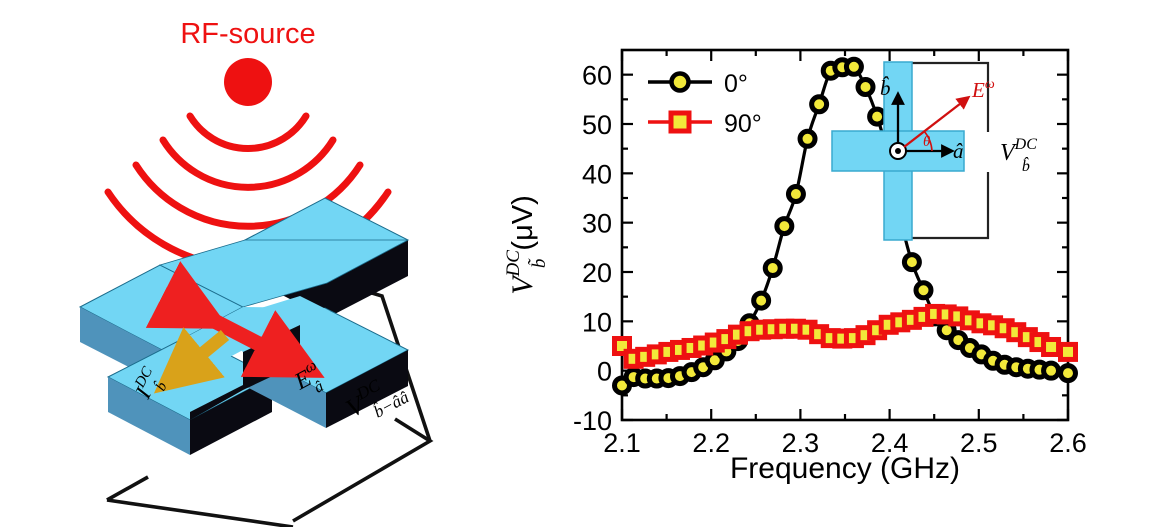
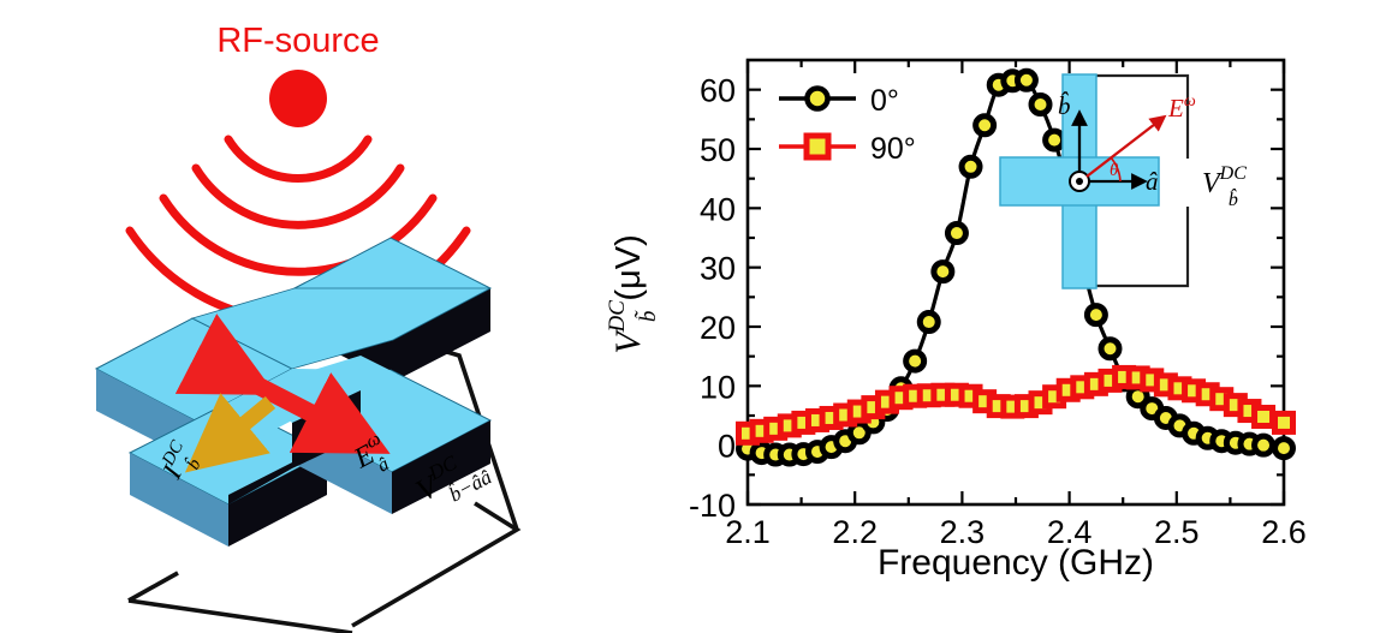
0°/2.1: -3 -> -1
90°/2.1: 5 -> 2
